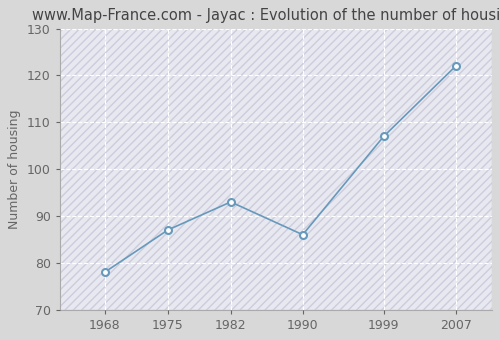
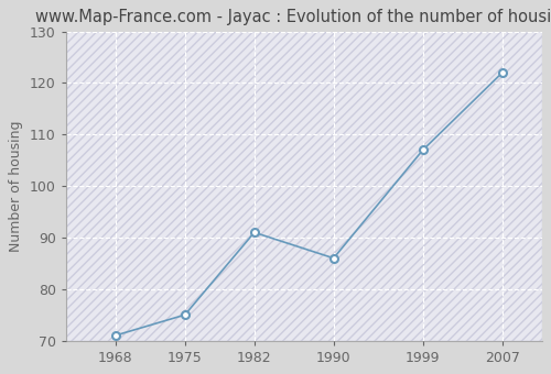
1968: 78 -> 71
1975: 87 -> 75
1982: 93 -> 91
